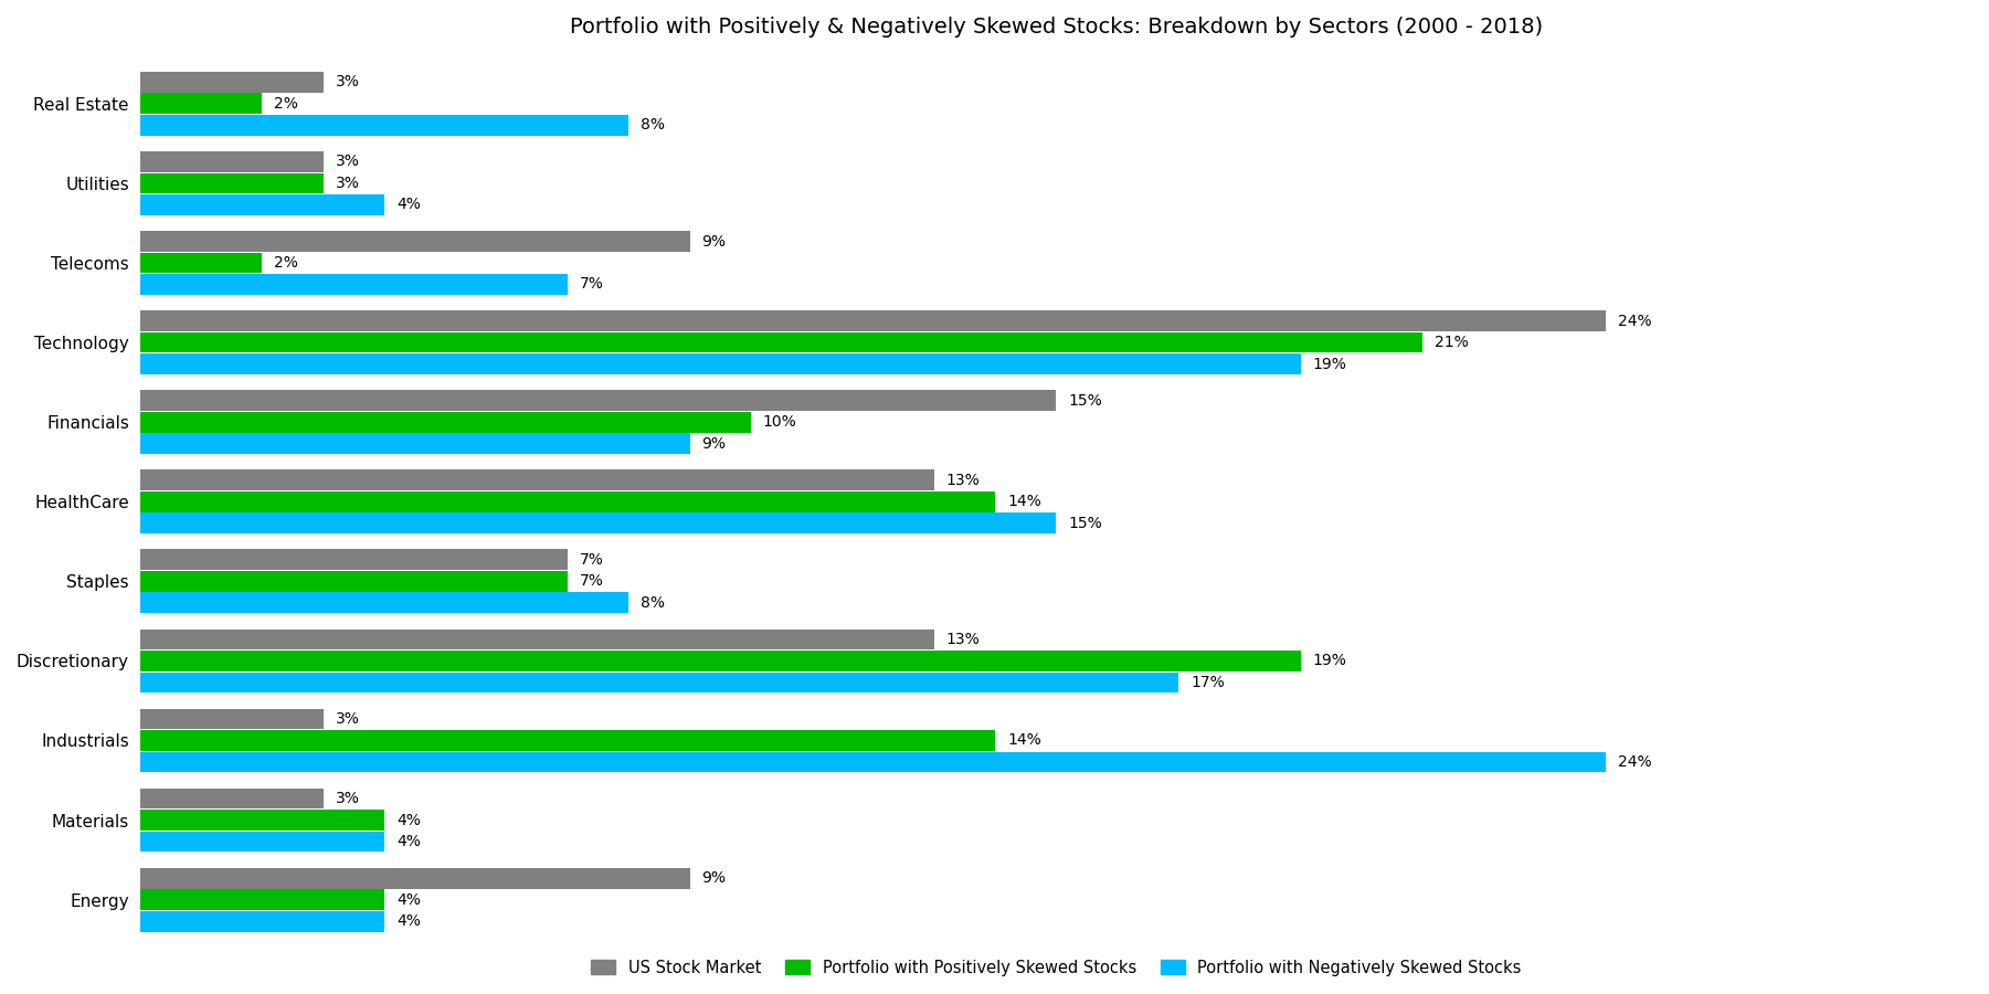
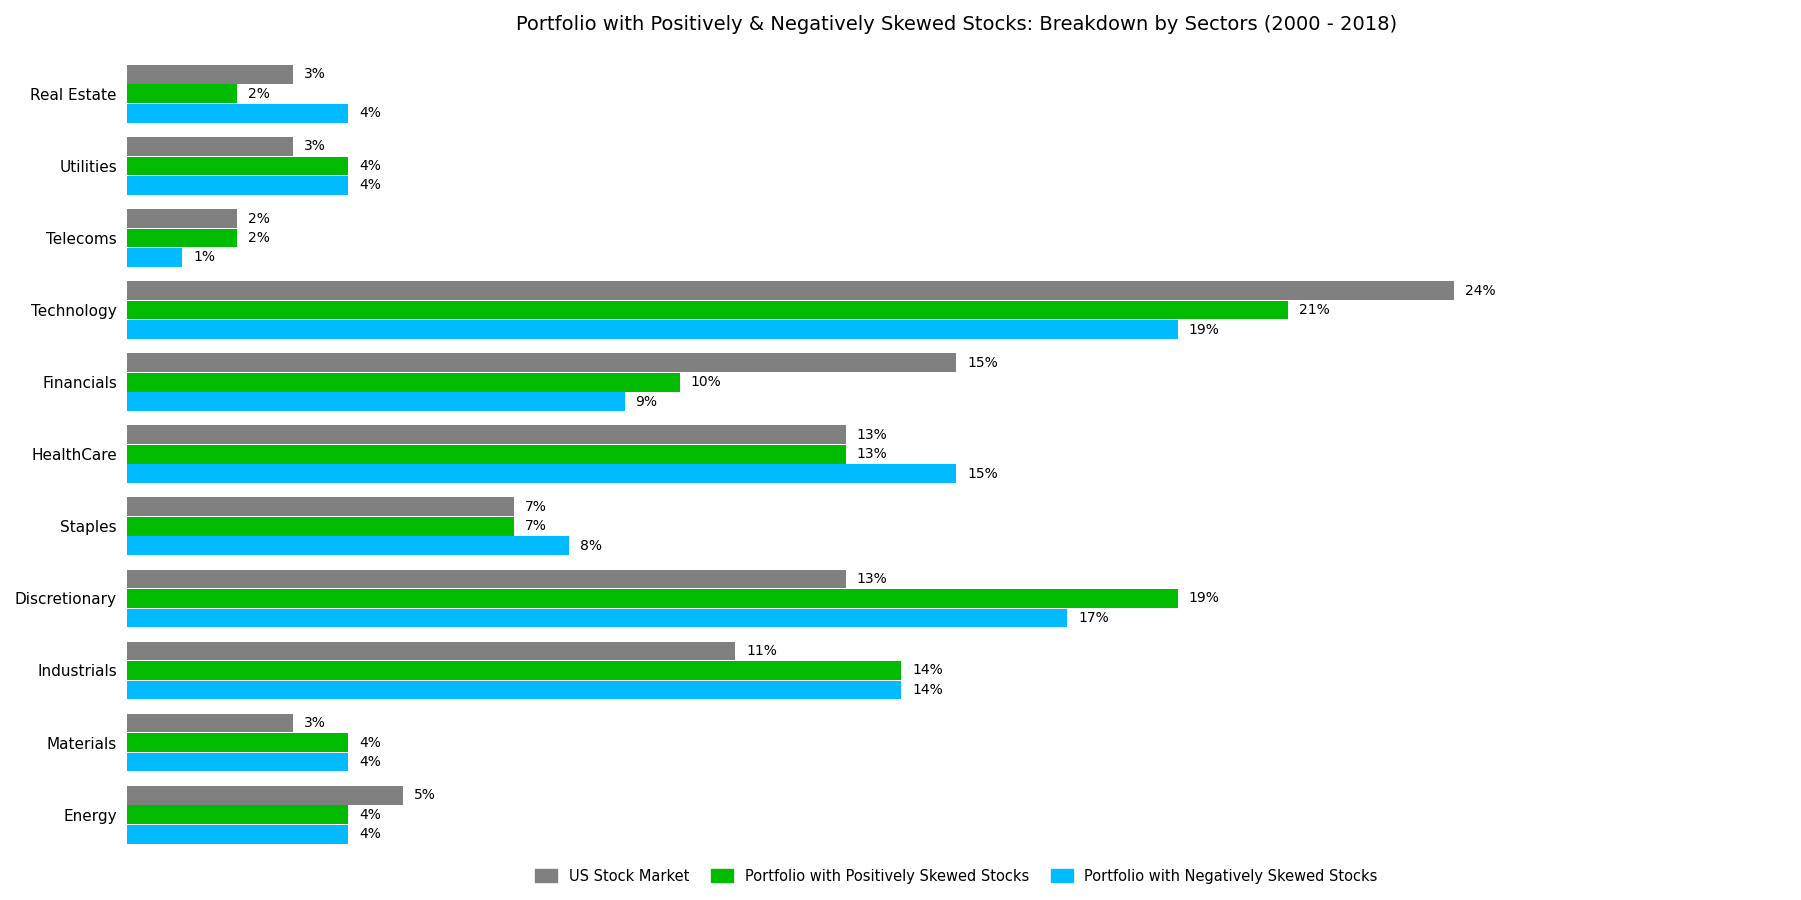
Portfolio with Negatively Skewed Stocks/Real Estate: 8% -> 4%
Portfolio with Positively Skewed Stocks/Utilities: 3% -> 4%
US Stock Market/Telecoms: 9% -> 2%
Portfolio with Negatively Skewed Stocks/Telecoms: 7% -> 1%
Portfolio with Positively Skewed Stocks/HealthCare: 14% -> 13%
US Stock Market/Industrials: 3% -> 11%
Portfolio with Negatively Skewed Stocks/Industrials: 24% -> 14%
US Stock Market/Energy: 9% -> 5%
